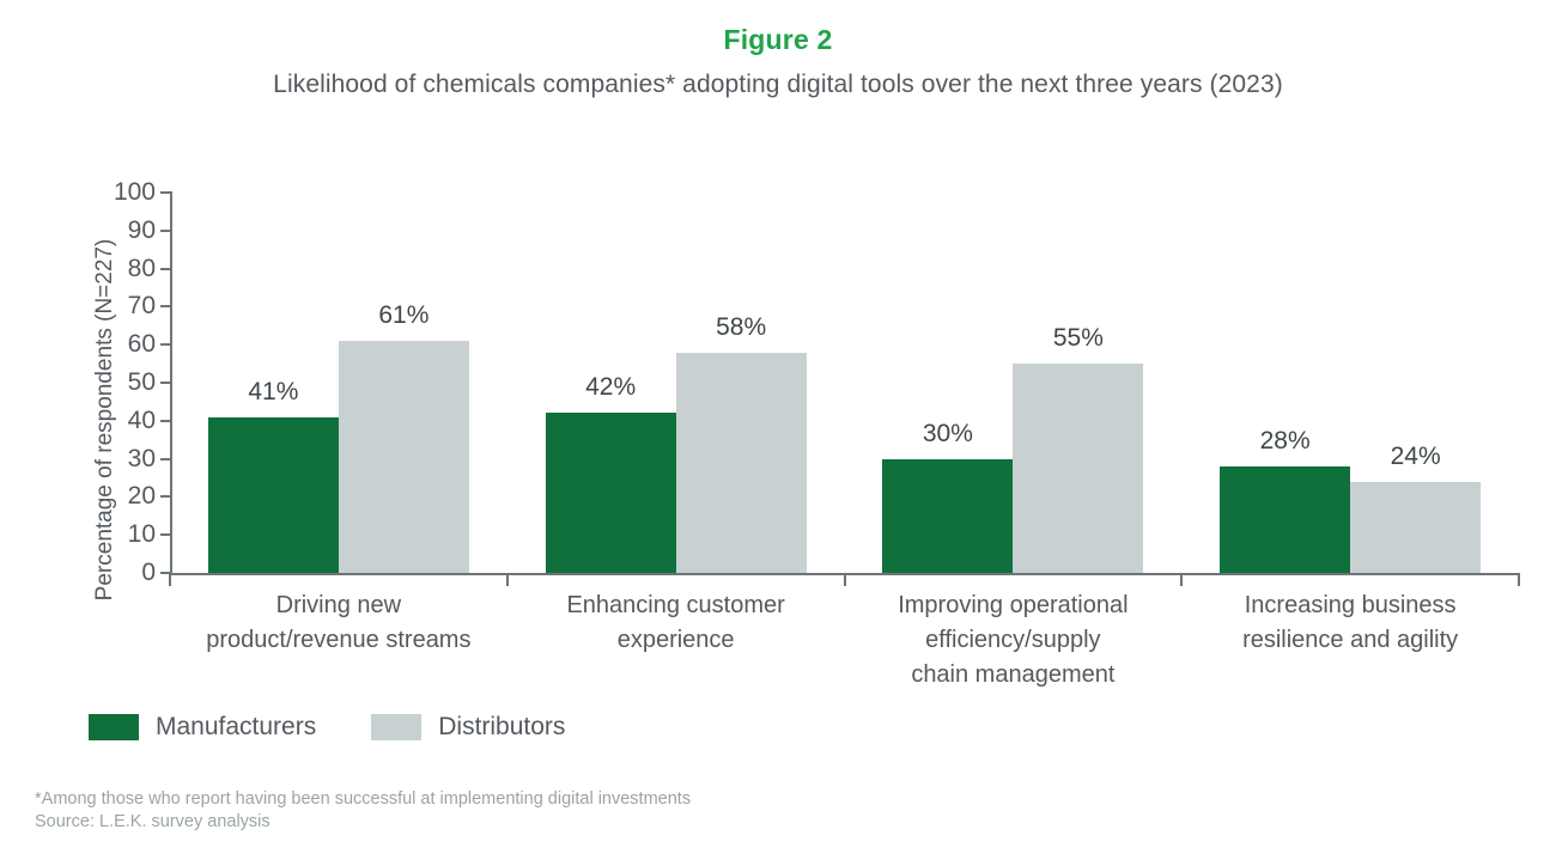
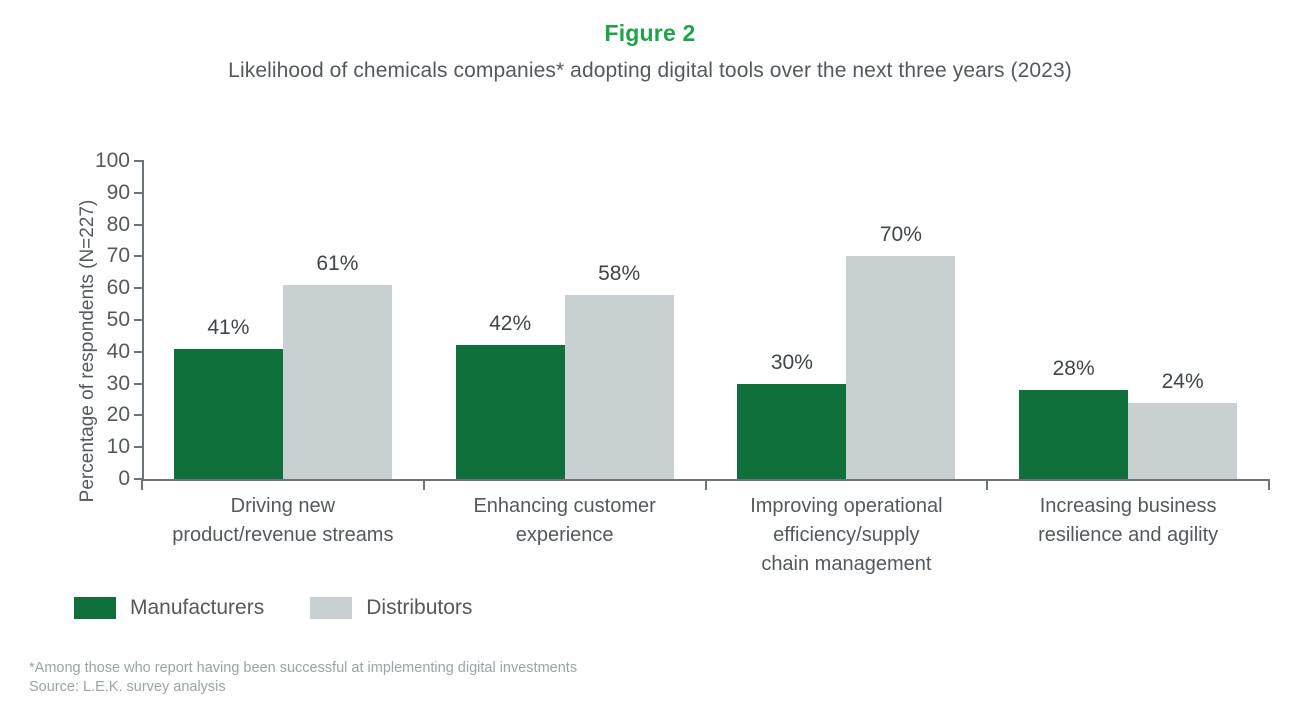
Distributors/Improving operational efficiency/supply chain management: 55% -> 70%
